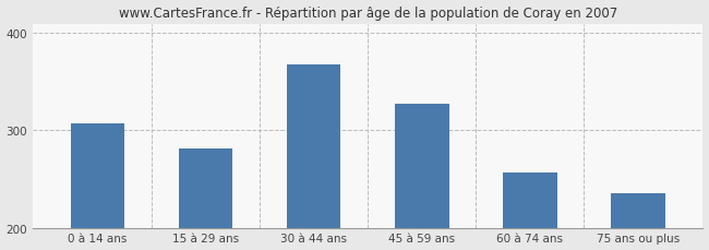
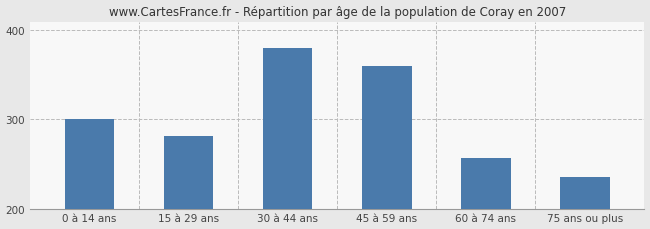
0 à 14 ans: 307 -> 300
30 à 44 ans: 368 -> 380
45 à 59 ans: 328 -> 360
